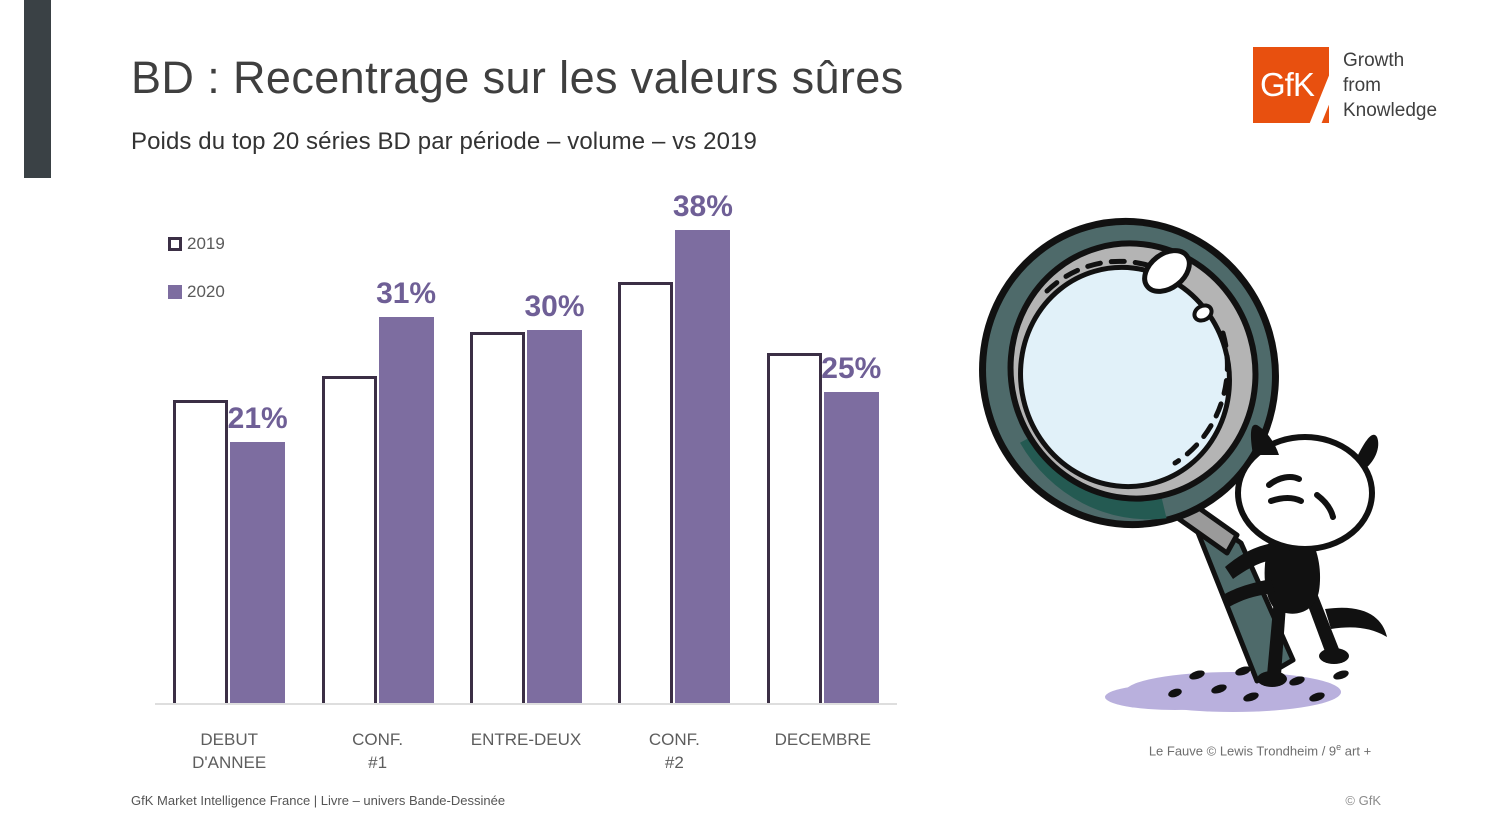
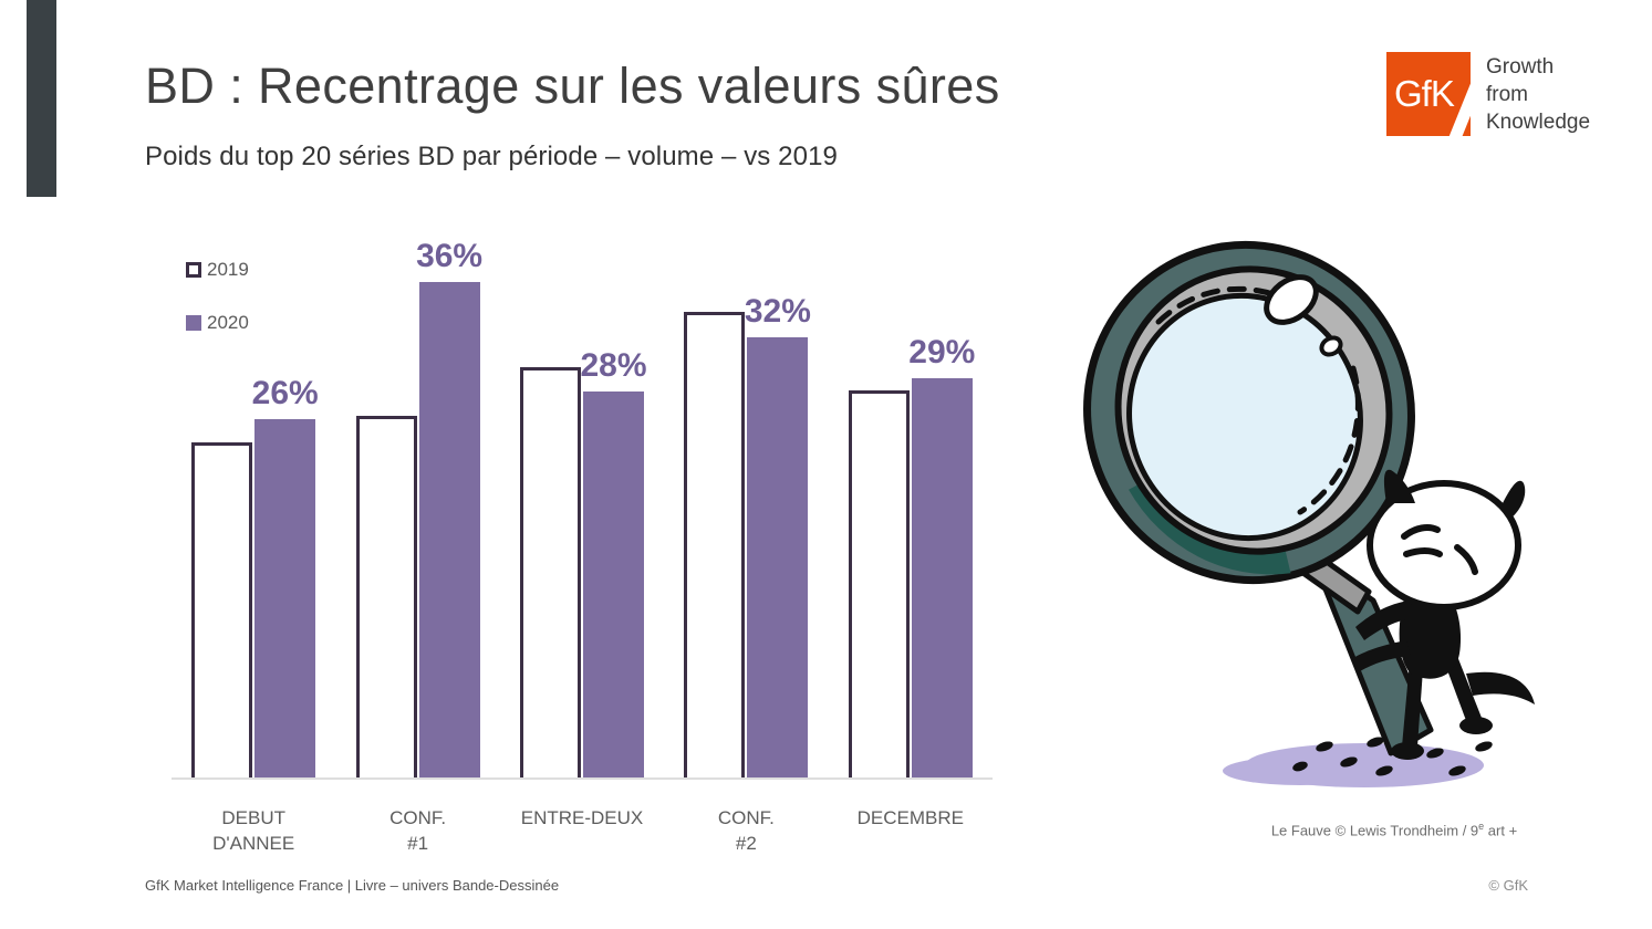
2020/DEBUT D'ANNEE: 21% -> 26%
2020/CONF. #1: 31% -> 36%
2020/ENTRE-DEUX: 30% -> 28%
2020/CONF. #2: 38% -> 32%
2020/DECEMBRE: 25% -> 29%
